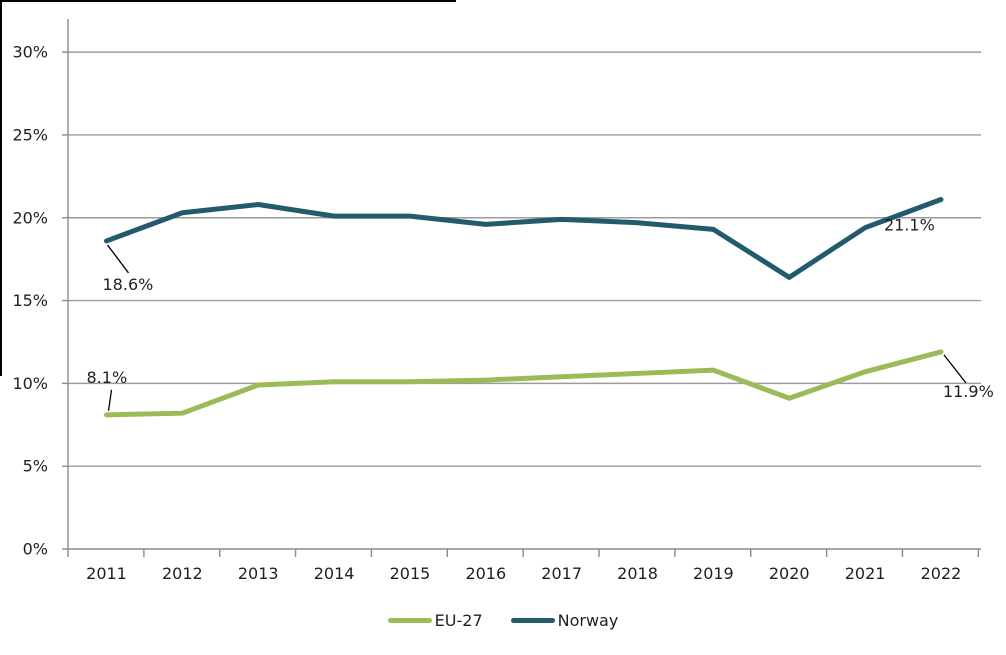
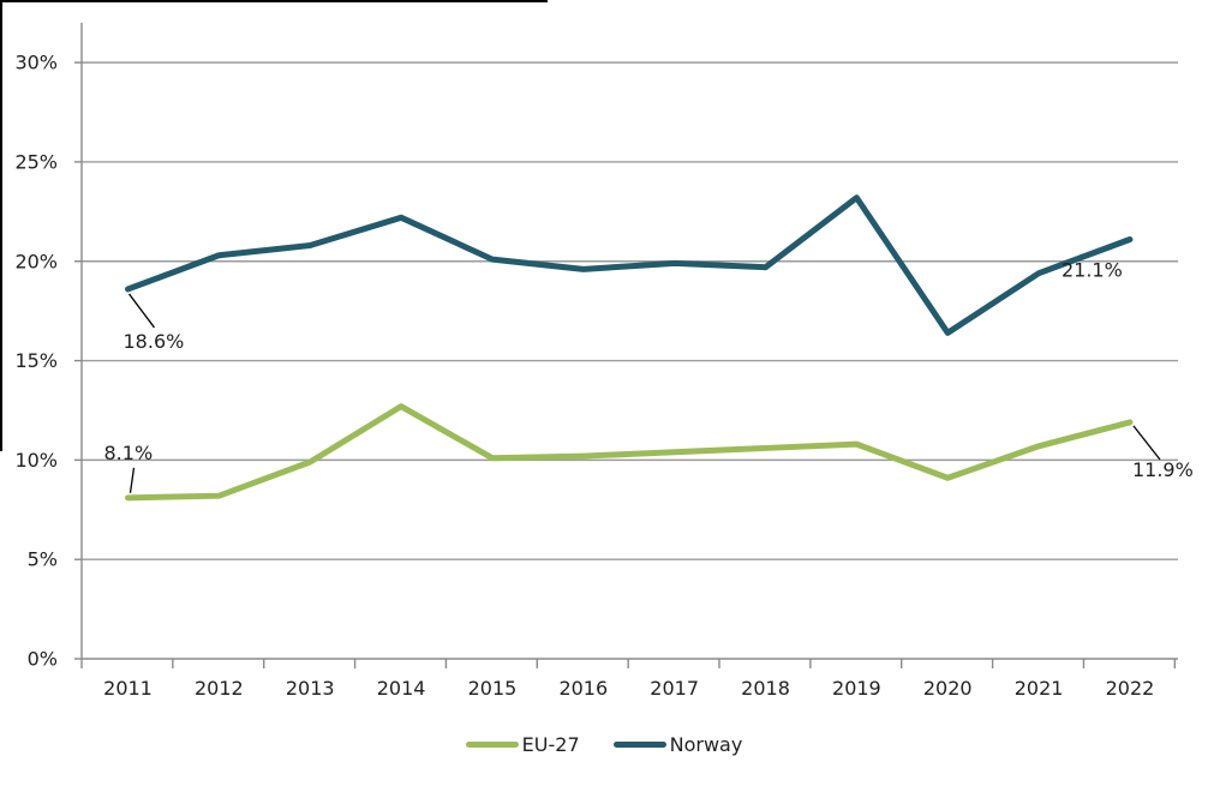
EU-27/2014: 10.1% -> 12.7%
Norway/2014: 20.1% -> 22.2%
Norway/2019: 19.3% -> 23.2%
